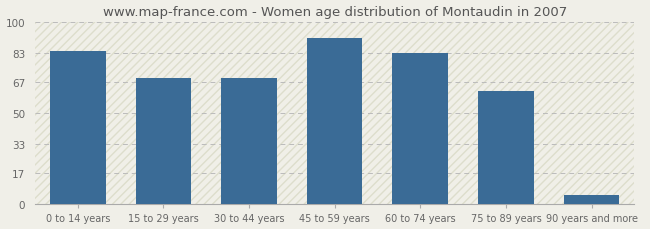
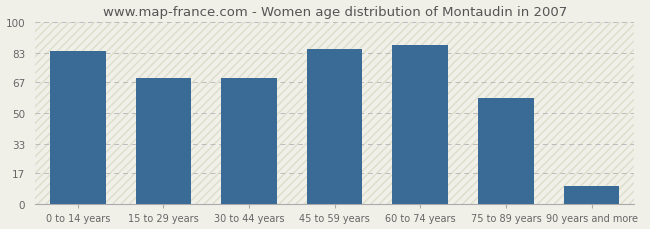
45 to 59 years: 91 -> 85
60 to 74 years: 83 -> 87
75 to 89 years: 62 -> 58
90 years and more: 5 -> 10
